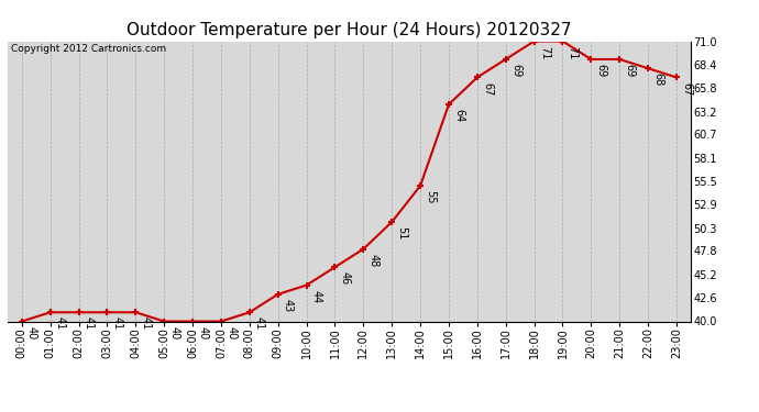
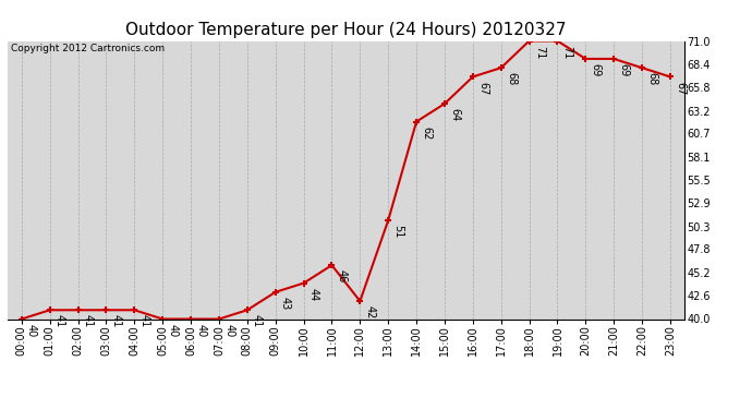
12:00: 48 -> 42
14:00: 55 -> 62
17:00: 69 -> 68
